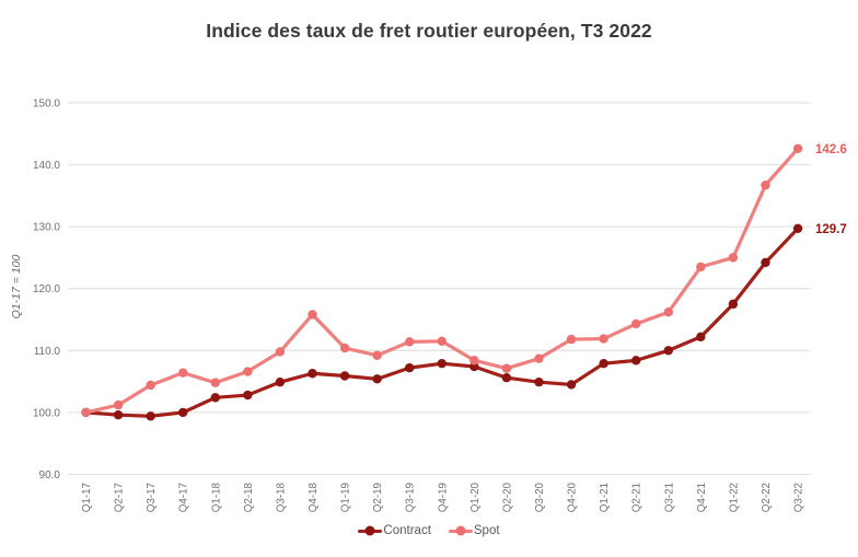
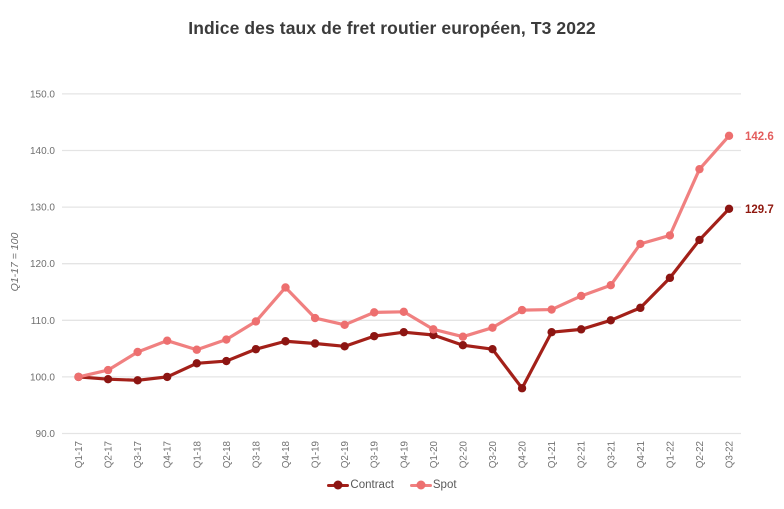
Contract/Q4-20: 104 -> 98
